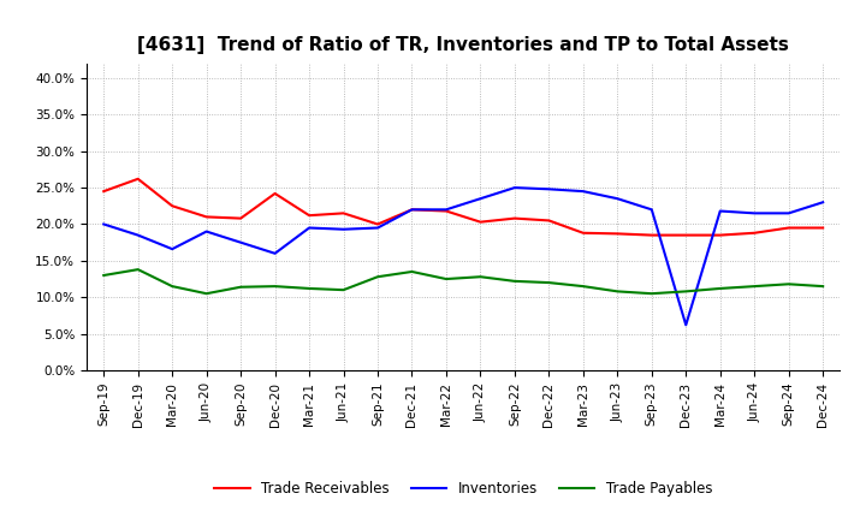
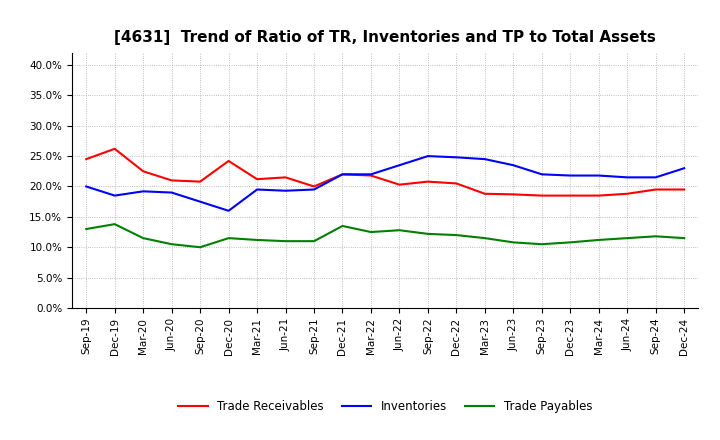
Inventories/Mar-20: 16.6% -> 19.2%
Trade Payables/Sep-20: 11.4% -> 10.0%
Trade Payables/Sep-21: 12.8% -> 11.0%
Inventories/Dec-23: 6.2% -> 21.8%
